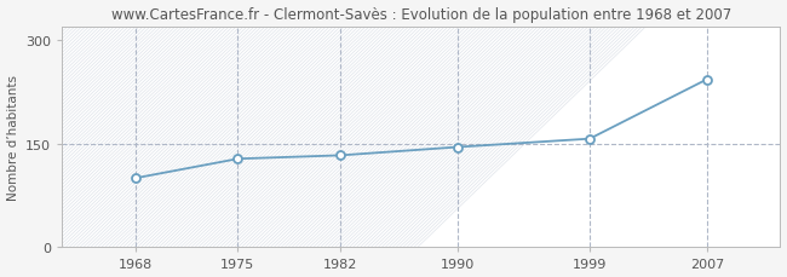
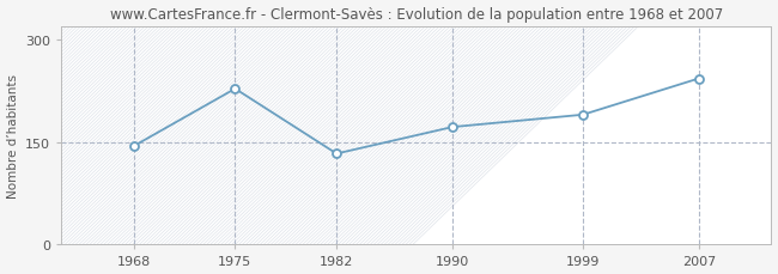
1968: 100 -> 144
1975: 128 -> 228
1990: 145 -> 172
1999: 157 -> 190
